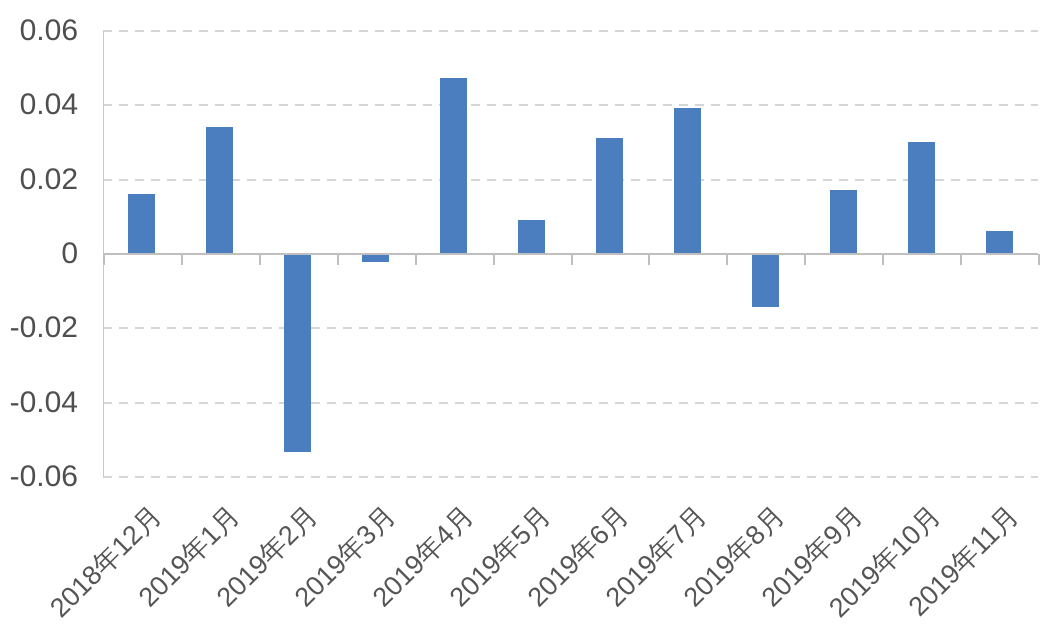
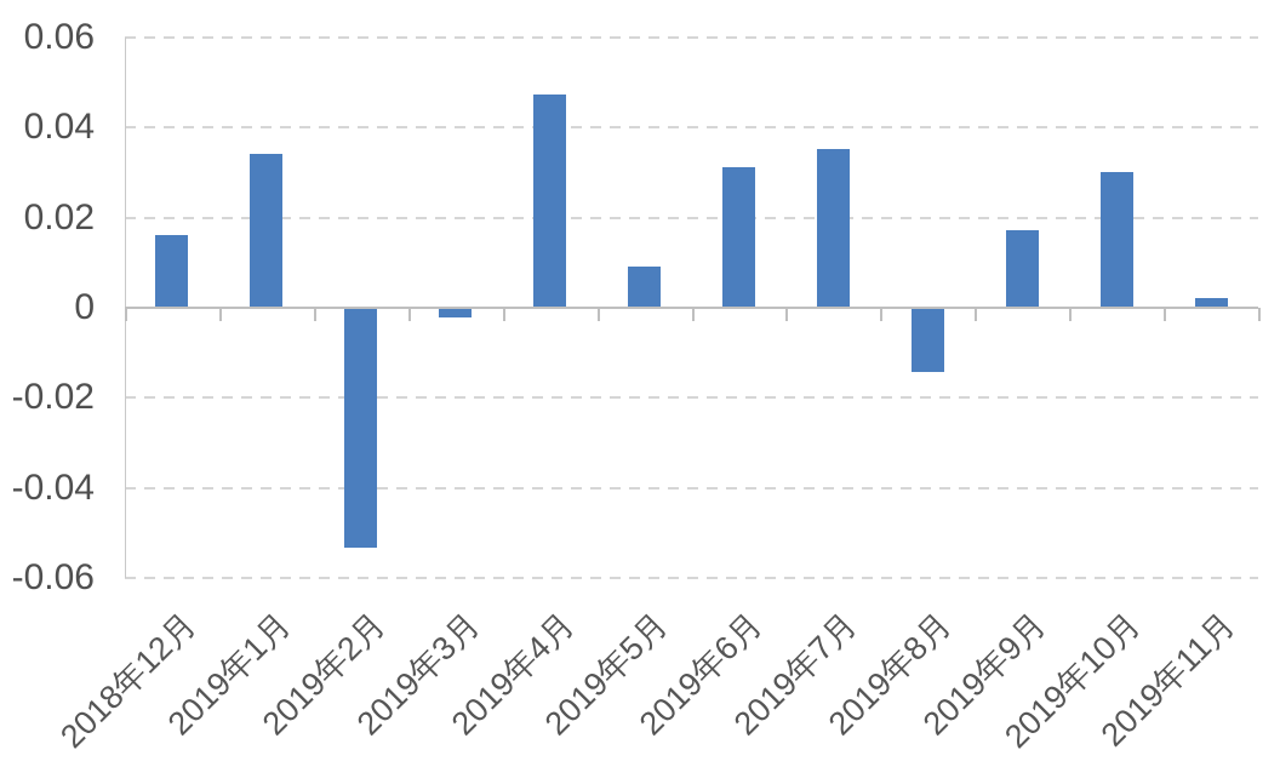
2019年7月: 0.039 -> 0.035
2019年11月: 0.006 -> 0.002
